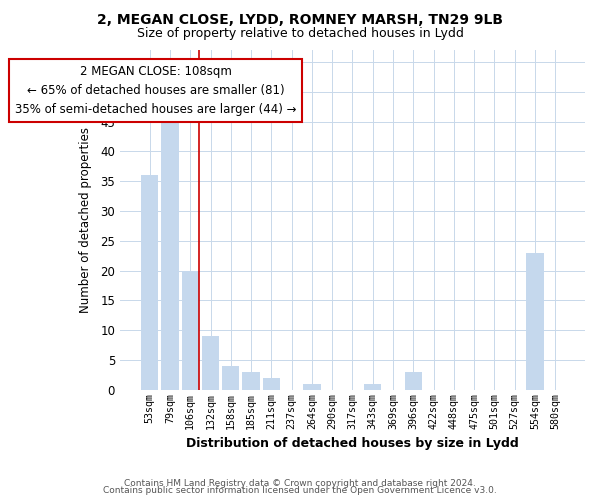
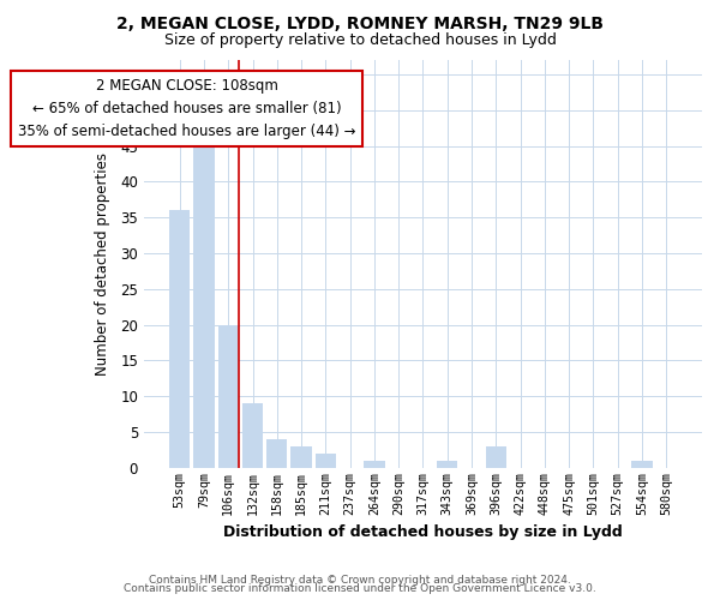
554sqm: 23 -> 1
